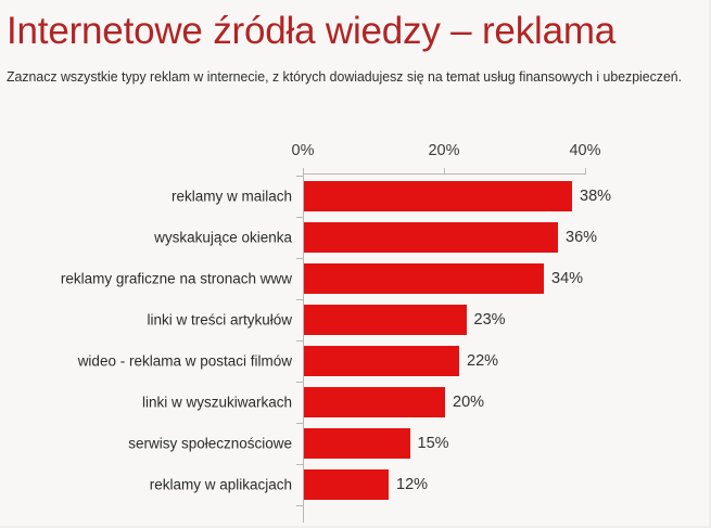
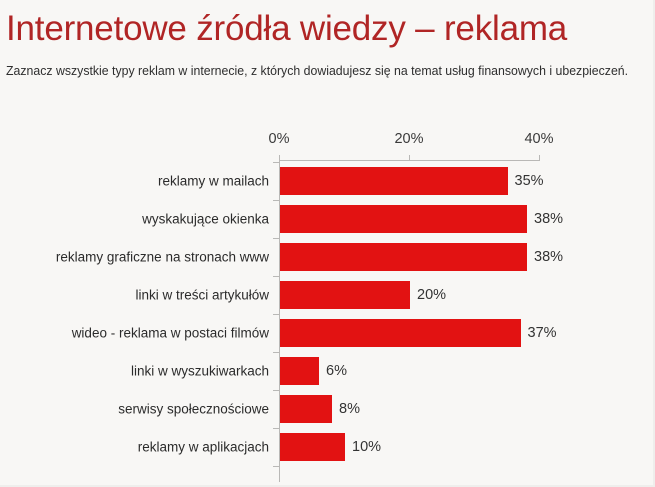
reklamy w mailach: 38% -> 35%
wyskakujące okienka: 36% -> 38%
reklamy graficzne na stronach www: 34% -> 38%
linki w treści artykułów: 23% -> 20%
wideo - reklama w postaci filmów: 22% -> 37%
linki w wyszukiwarkach: 20% -> 6%
serwisy społecznościowe: 15% -> 8%
reklamy w aplikacjach: 12% -> 10%
